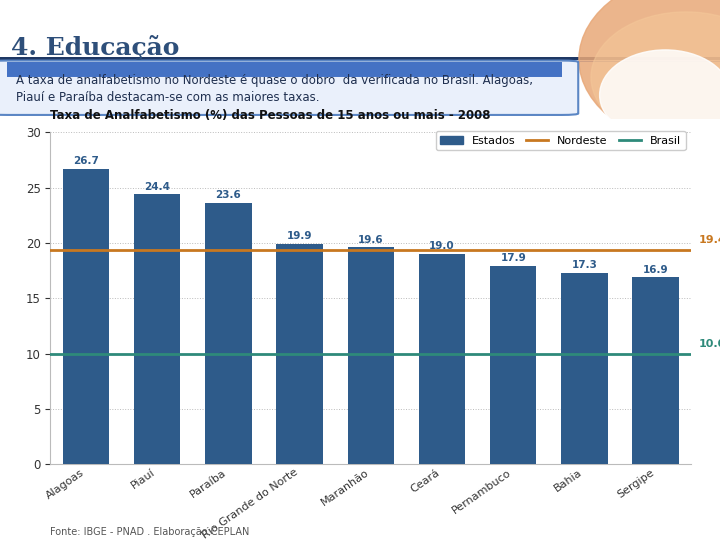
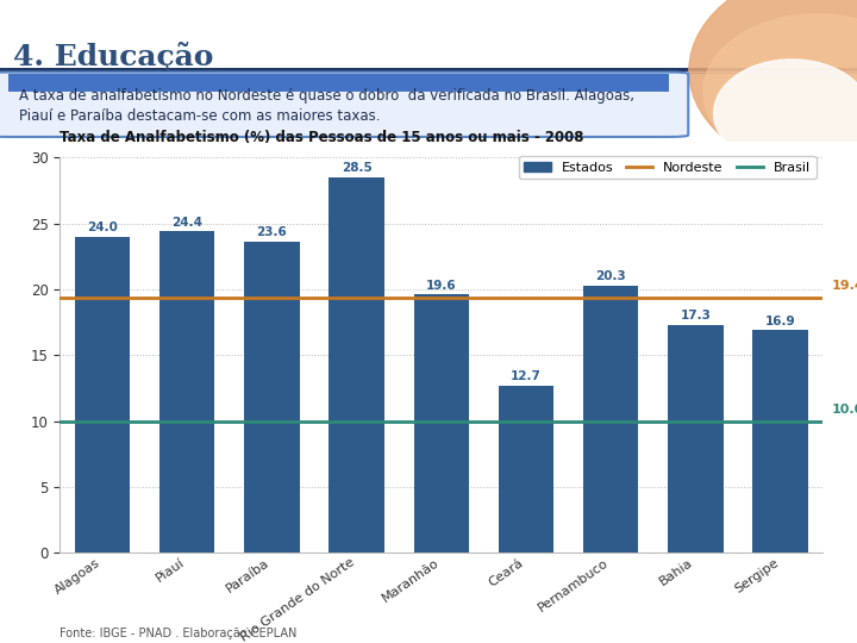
Alagoas: 26.7 -> 24.0
Rio Grande do Norte: 19.9 -> 28.5
Ceará: 19.0 -> 12.7
Pernambuco: 17.9 -> 20.3
